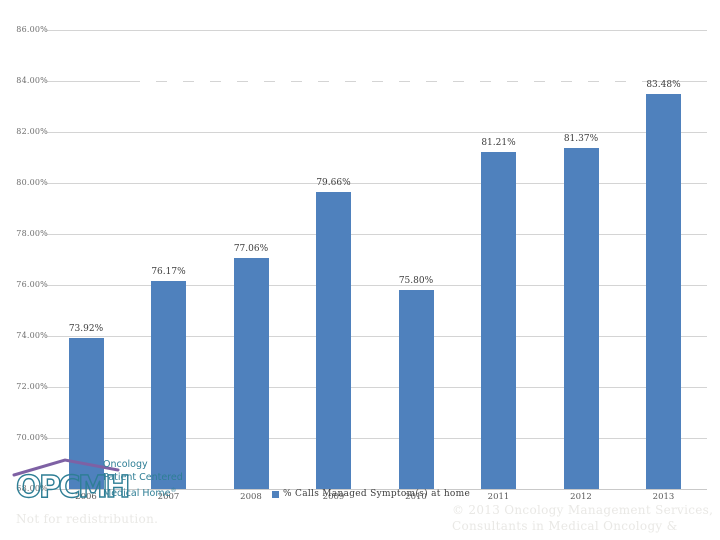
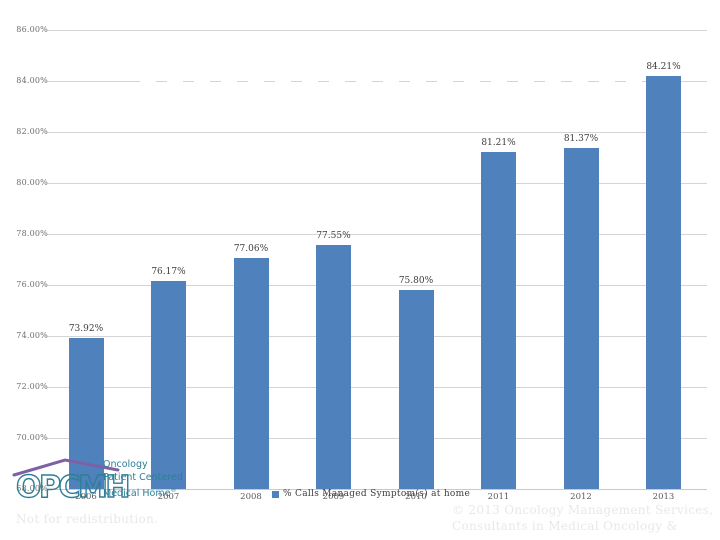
2009: 79.66% -> 77.55%
2013: 83.48% -> 84.21%
